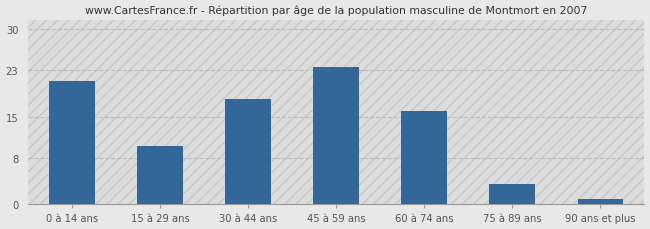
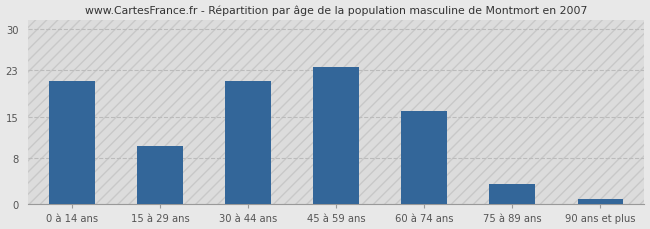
30 à 44 ans: 18.0 -> 21.0
